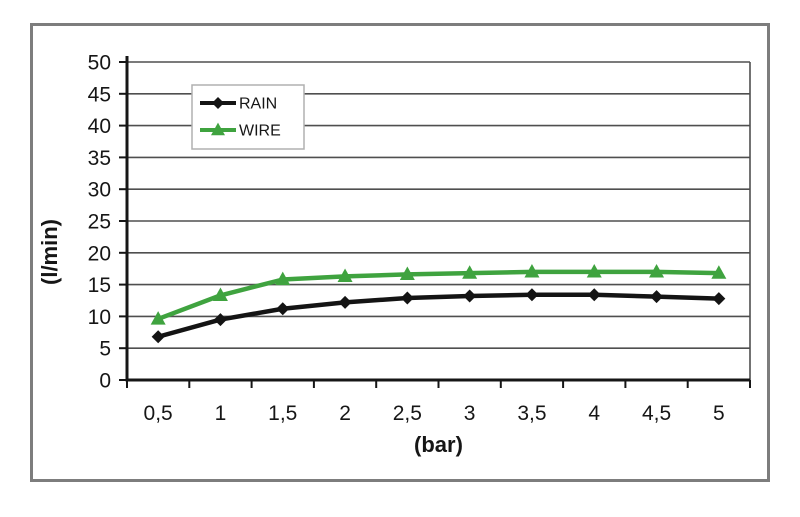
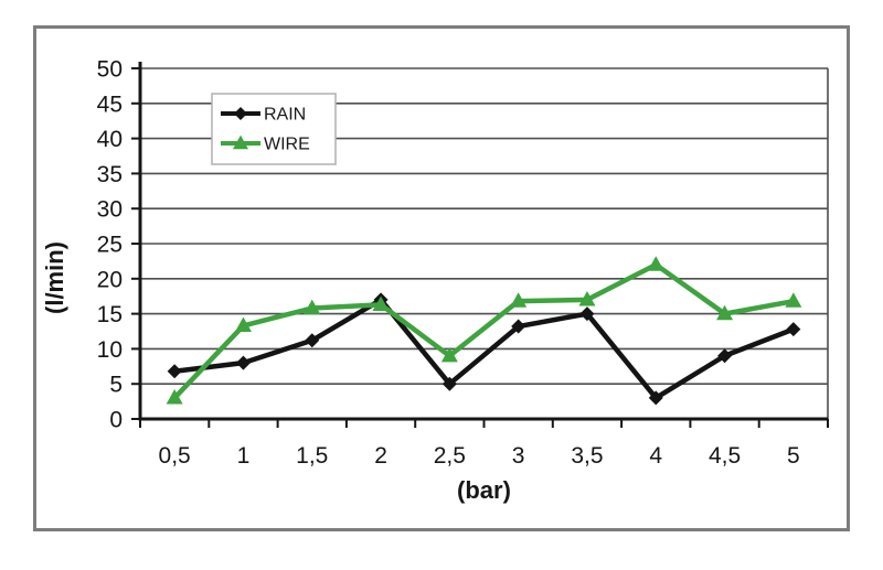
WIRE/0,5: 10 -> 3
RAIN/1: 10 -> 8
RAIN/2: 12 -> 17
RAIN/2,5: 13 -> 5
WIRE/2,5: 17 -> 9
RAIN/3,5: 13 -> 15
RAIN/4: 13 -> 3
WIRE/4: 17 -> 22
RAIN/4,5: 13 -> 9
WIRE/4,5: 17 -> 15
